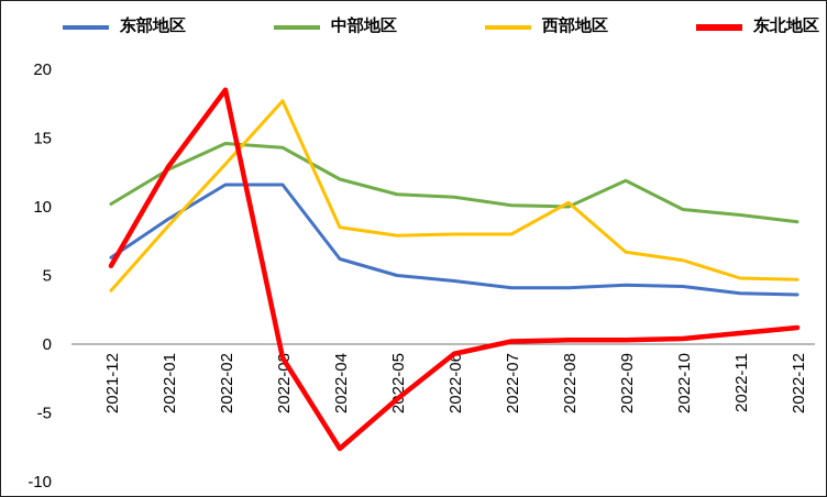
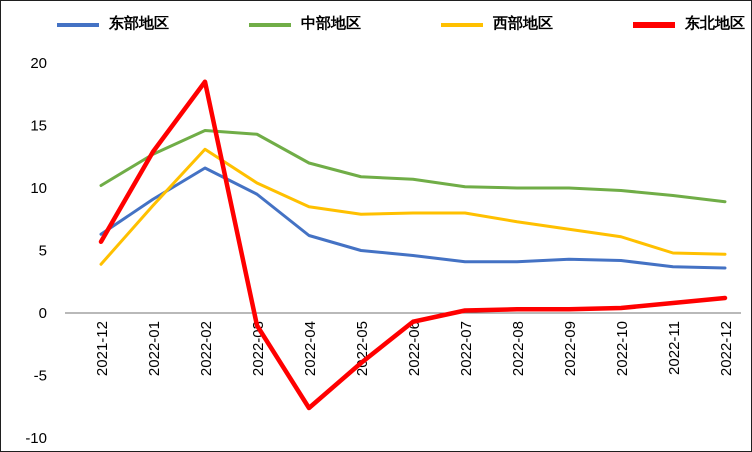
东部地区/2022-03: 11.6 -> 9.5
西部地区/2022-03: 17.7 -> 10.4
西部地区/2022-08: 10.3 -> 7.3
中部地区/2022-09: 11.9 -> 10.0
